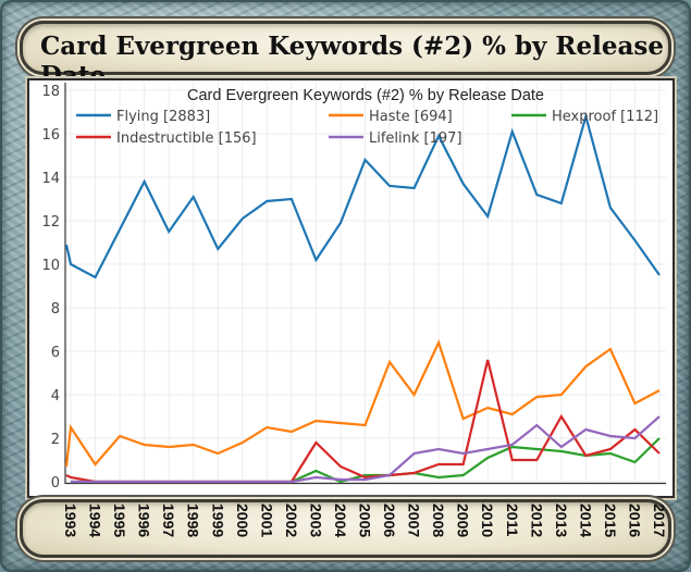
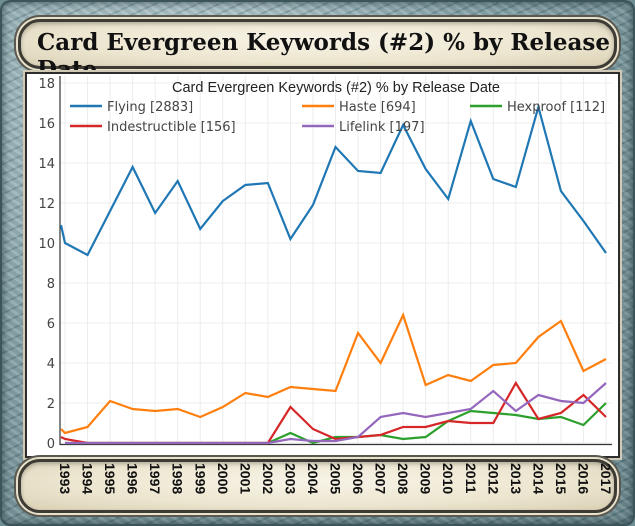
Haste [694]/1993: 2.5 -> 0.5
Indestructible [156]/2010: 5.6 -> 1.1
